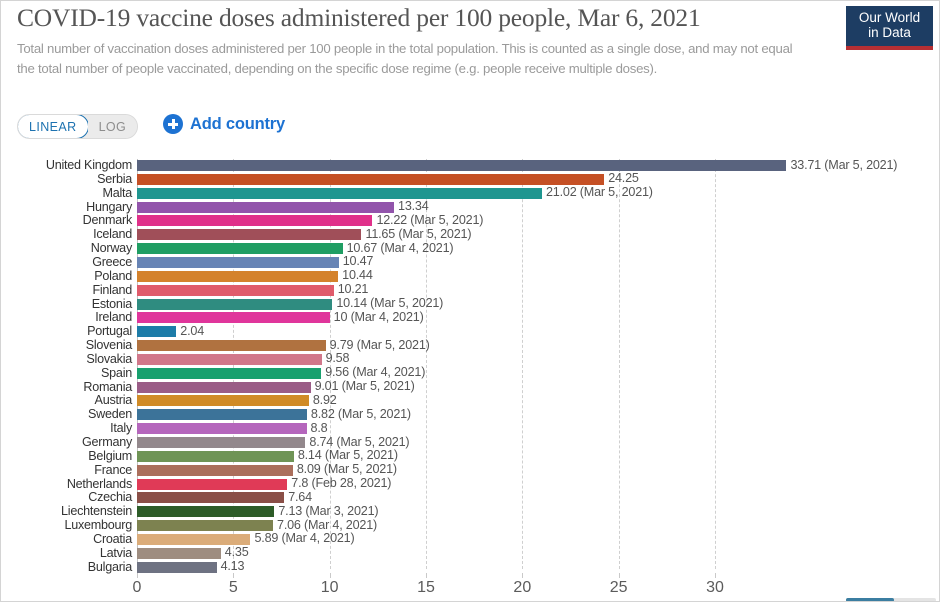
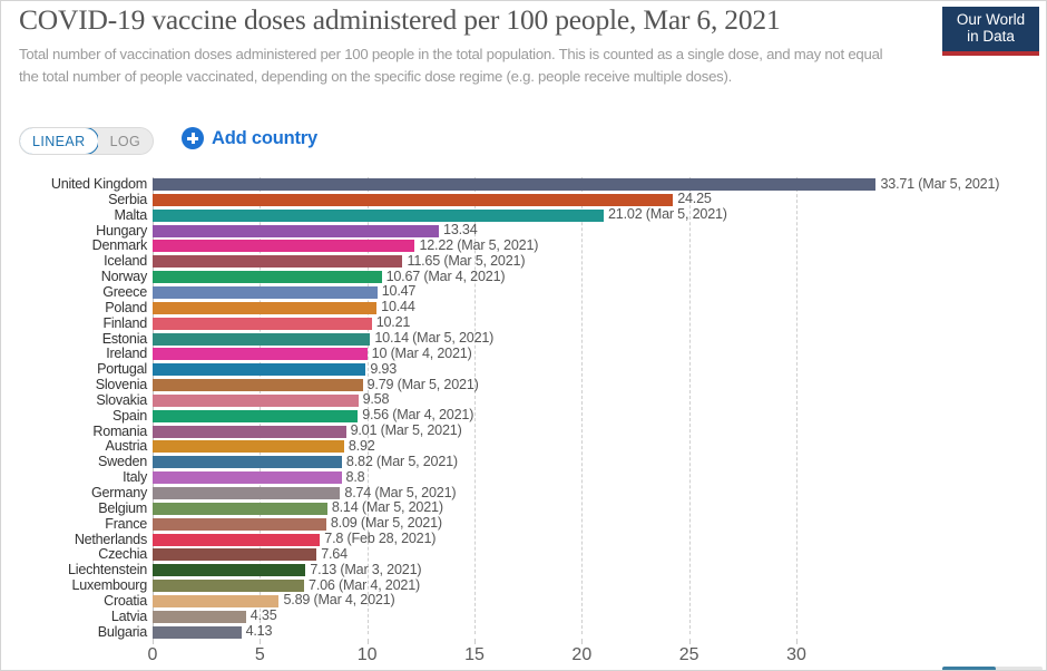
Portugal: 2.04 -> 9.93
